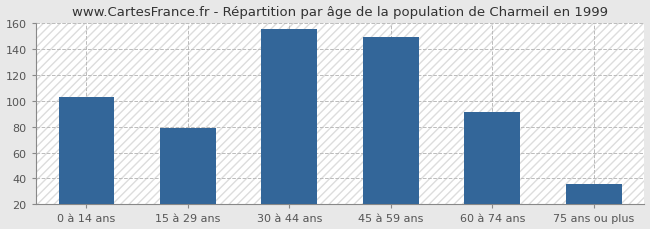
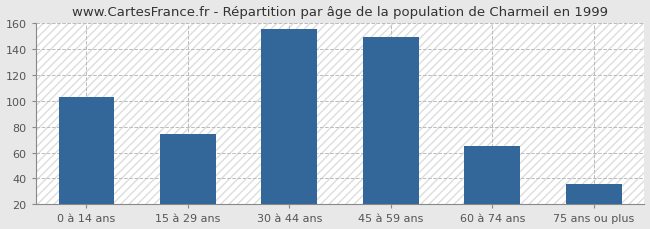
15 à 29 ans: 79 -> 74
60 à 74 ans: 91 -> 65
